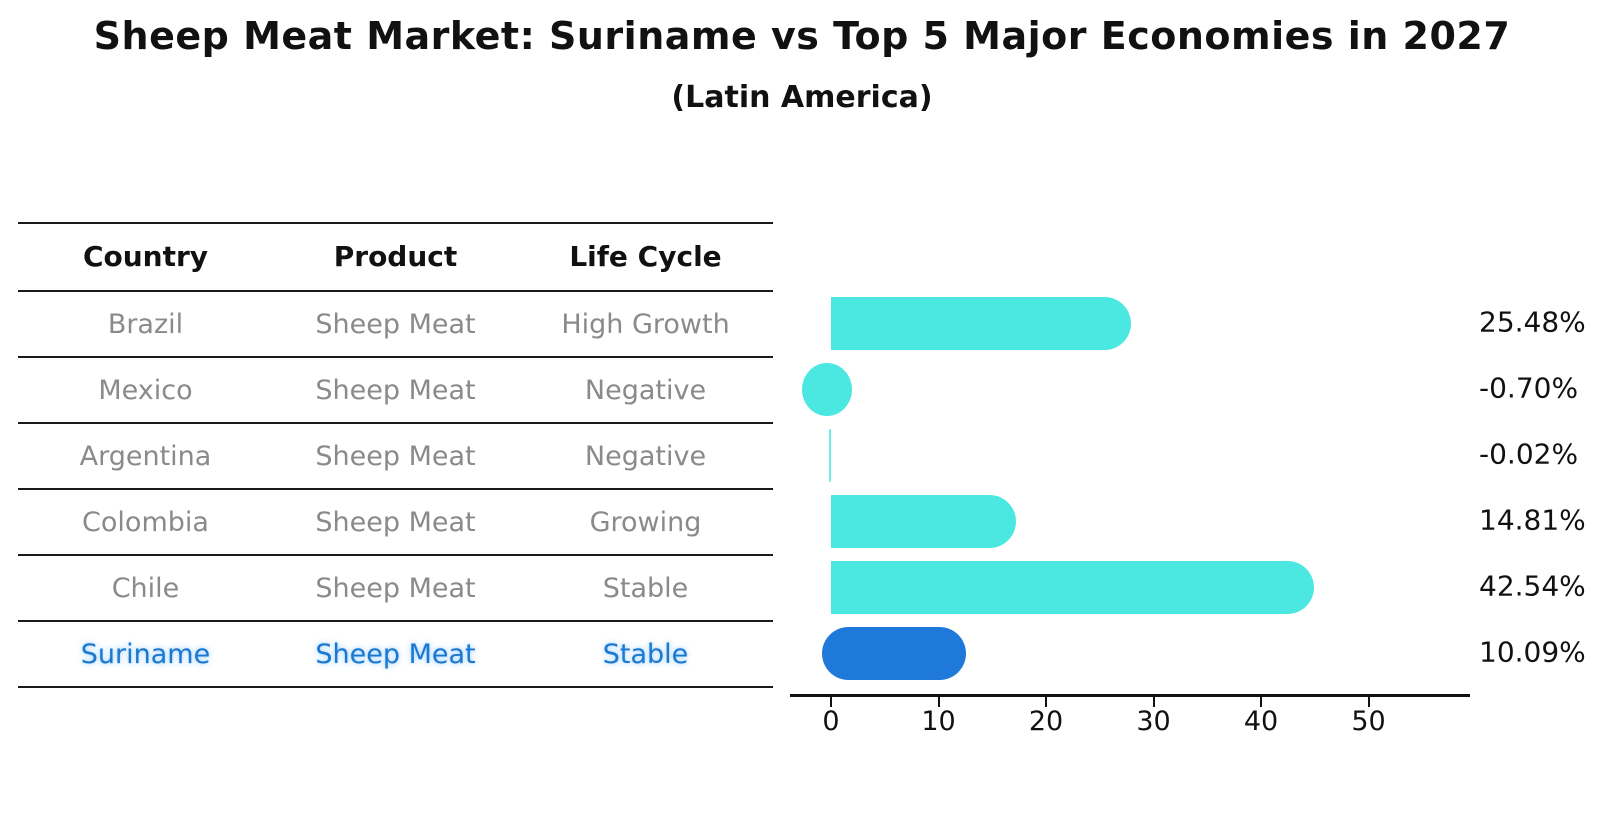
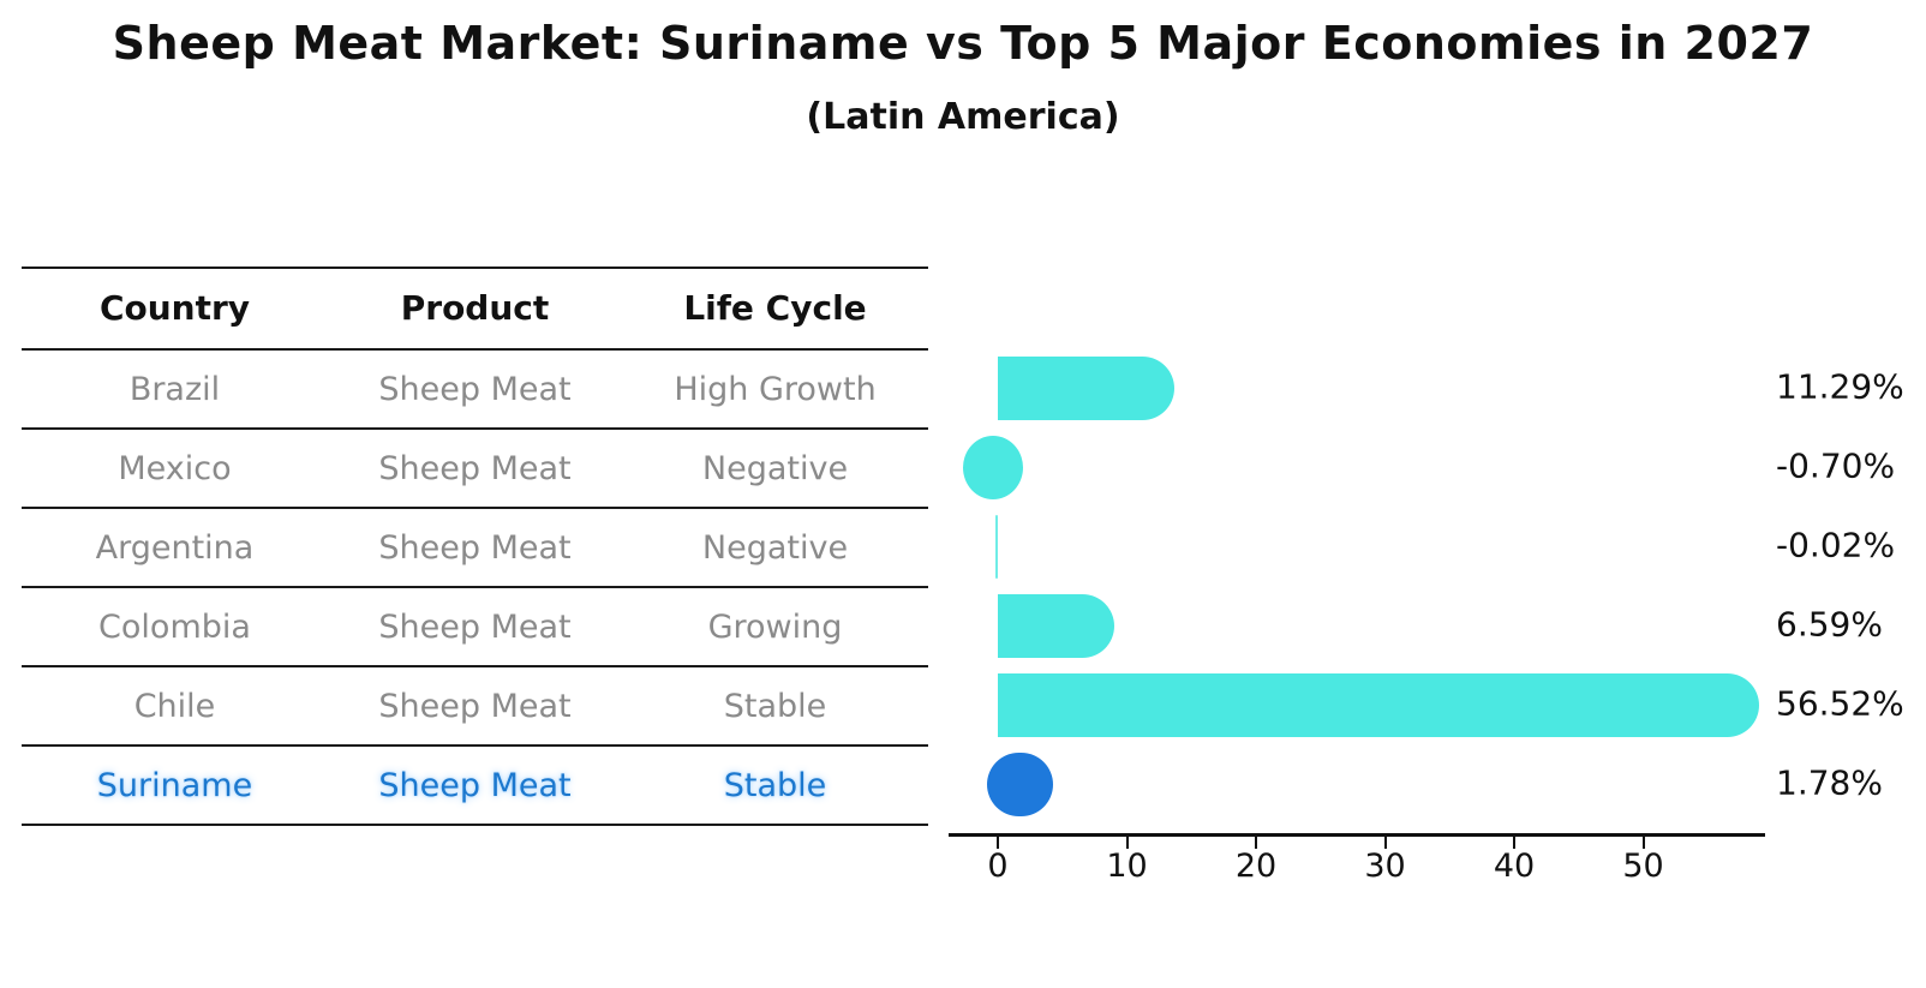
Brazil: 25.48% -> 11.29%
Colombia: 14.81% -> 6.59%
Chile: 42.54% -> 56.52%
Suriname: 10.09% -> 1.78%
